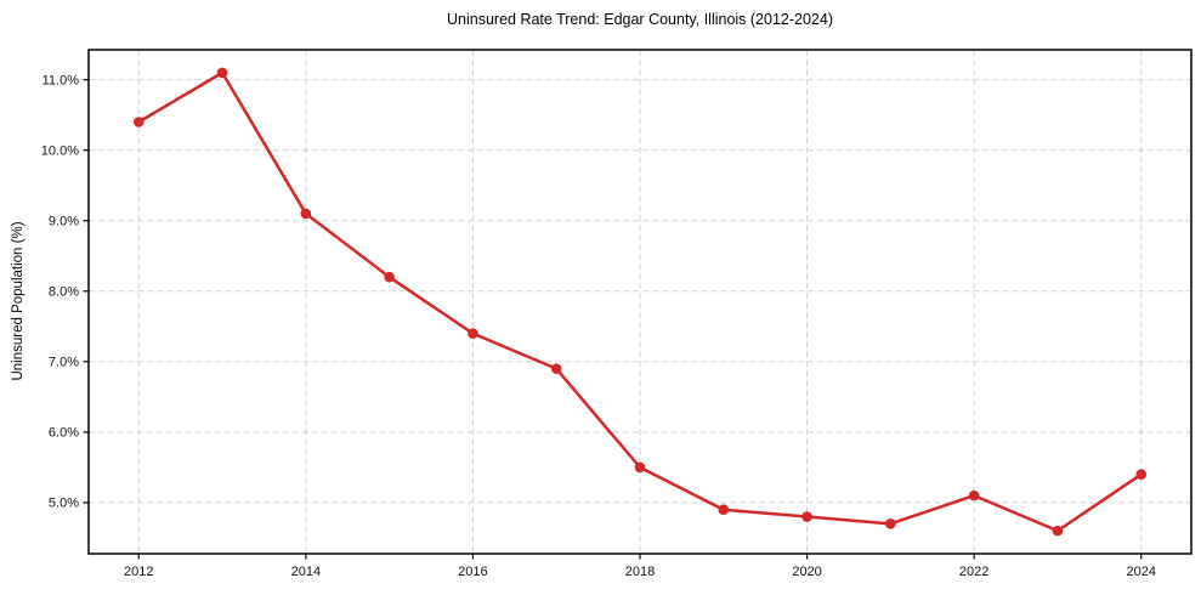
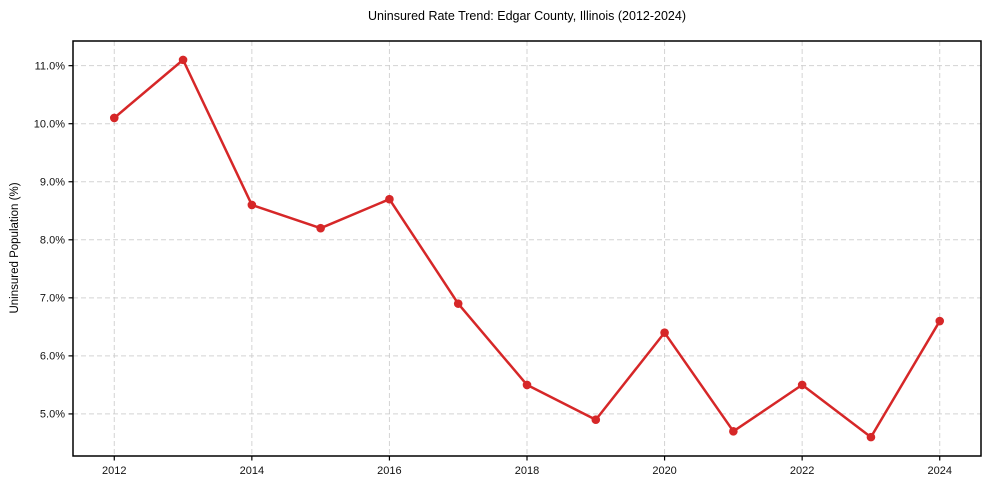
2012: 10.4% -> 10.1%
2014: 9.1% -> 8.6%
2016: 7.4% -> 8.7%
2020: 4.8% -> 6.4%
2022: 5.1% -> 5.5%
2024: 5.4% -> 6.6%
